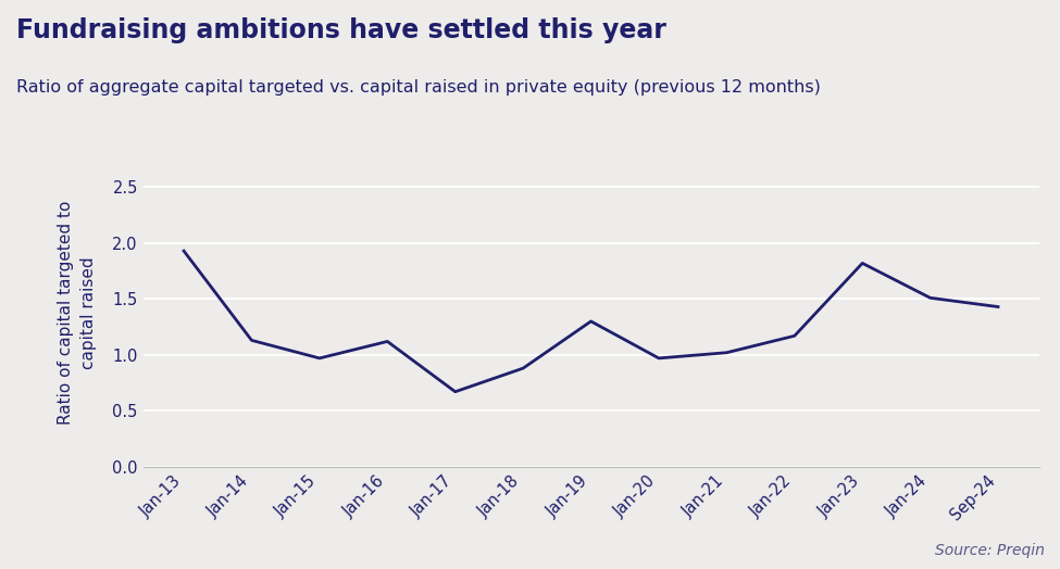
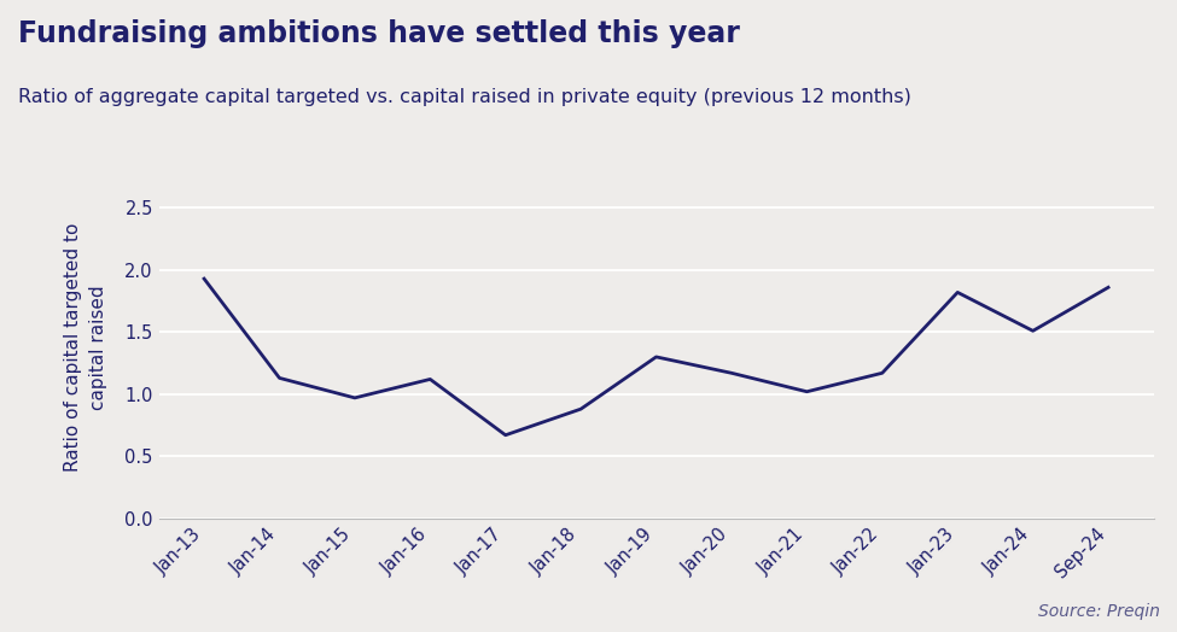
Jan-20: 0.97 -> 1.17
Sep-24: 1.43 -> 1.86
